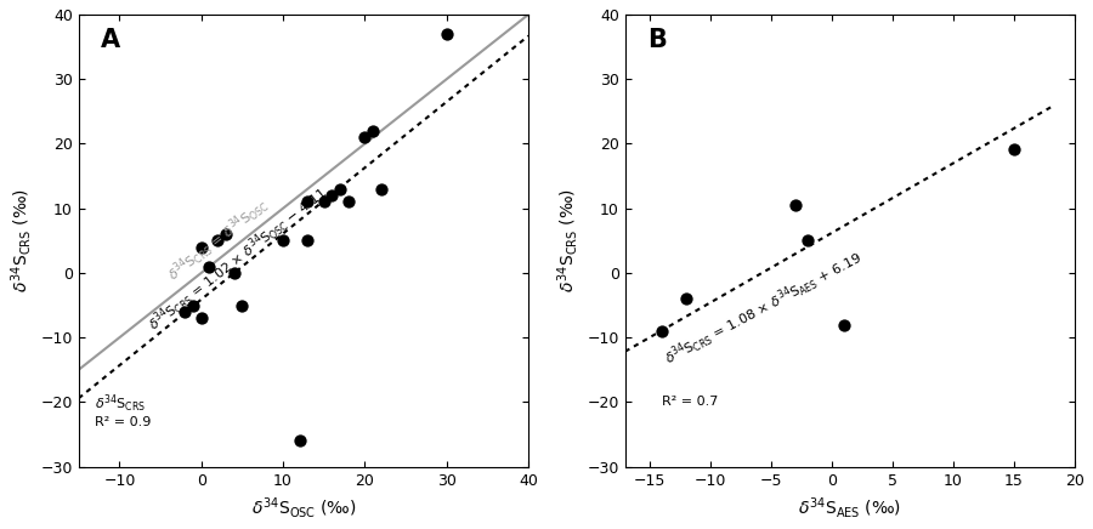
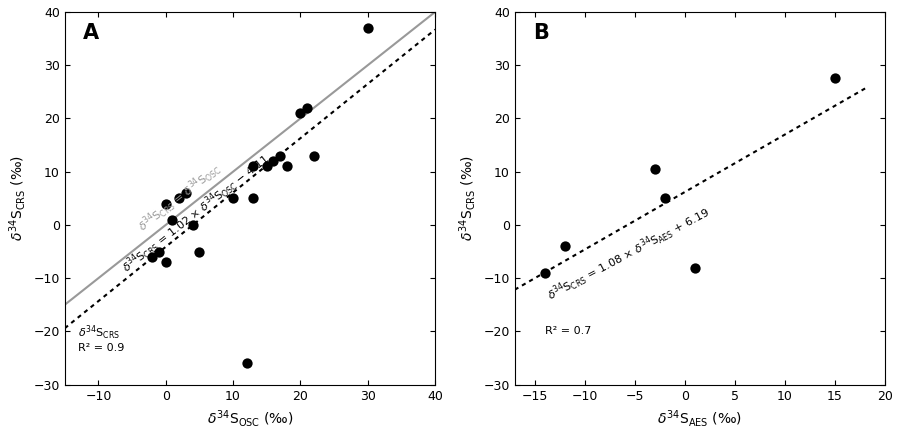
15: 19.2 -> 27.5
